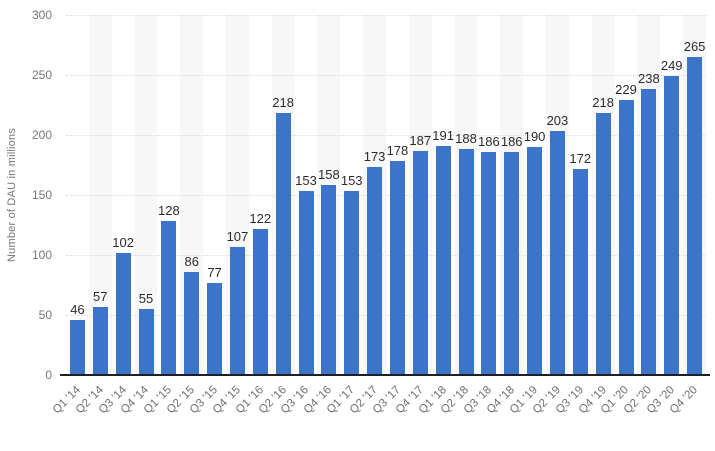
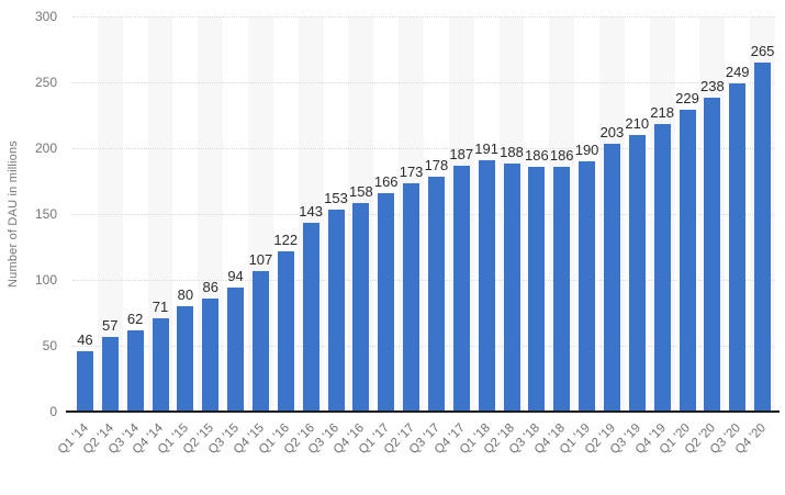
Q3 '14: 102 -> 62
Q4 '14: 55 -> 71
Q1 '15: 128 -> 80
Q3 '15: 77 -> 94
Q2 '16: 218 -> 143
Q1 '17: 153 -> 166
Q3 '19: 172 -> 210
